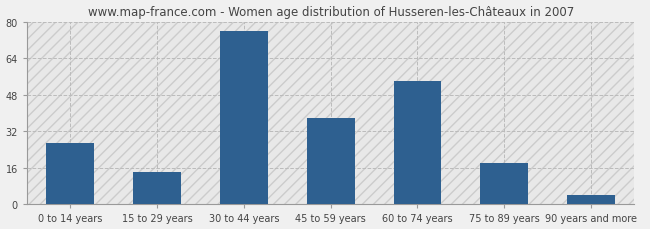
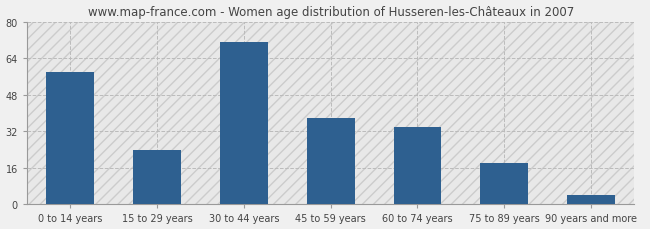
0 to 14 years: 27 -> 58
15 to 29 years: 14 -> 24
30 to 44 years: 76 -> 71
60 to 74 years: 54 -> 34
